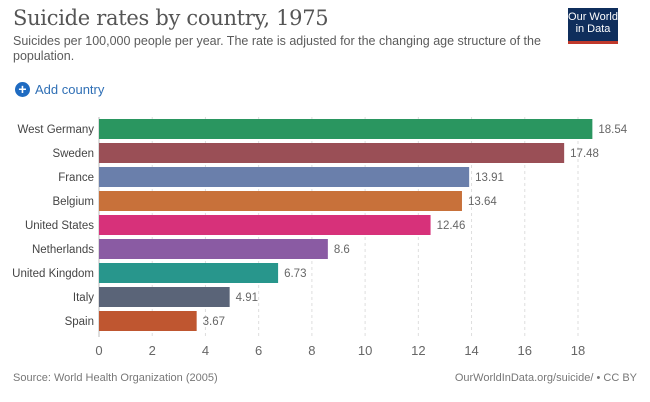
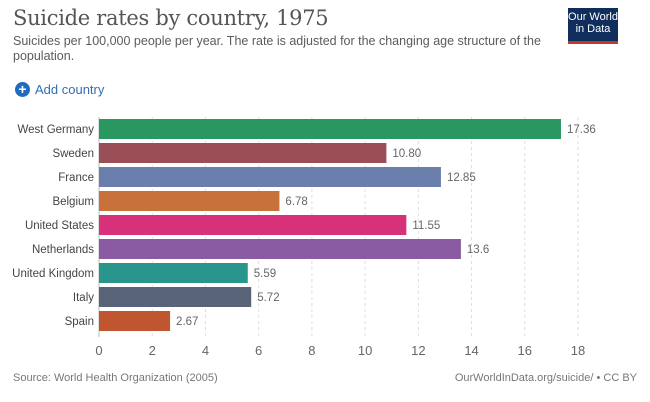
West Germany: 18.54 -> 17.36
Sweden: 17.48 -> 10.80
France: 13.91 -> 12.85
Belgium: 13.64 -> 6.78
United States: 12.46 -> 11.55
Netherlands: 8.6 -> 13.6
United Kingdom: 6.73 -> 5.59
Italy: 4.91 -> 5.72
Spain: 3.67 -> 2.67
